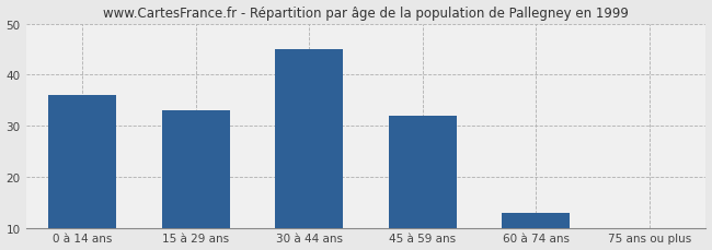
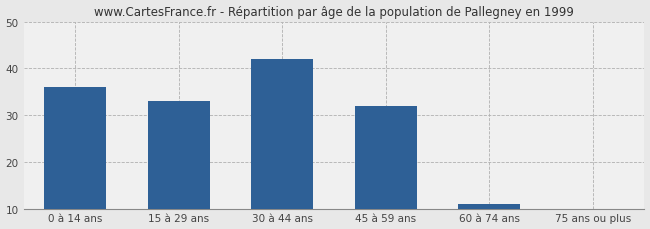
30 à 44 ans: 45 -> 42
60 à 74 ans: 13 -> 11
